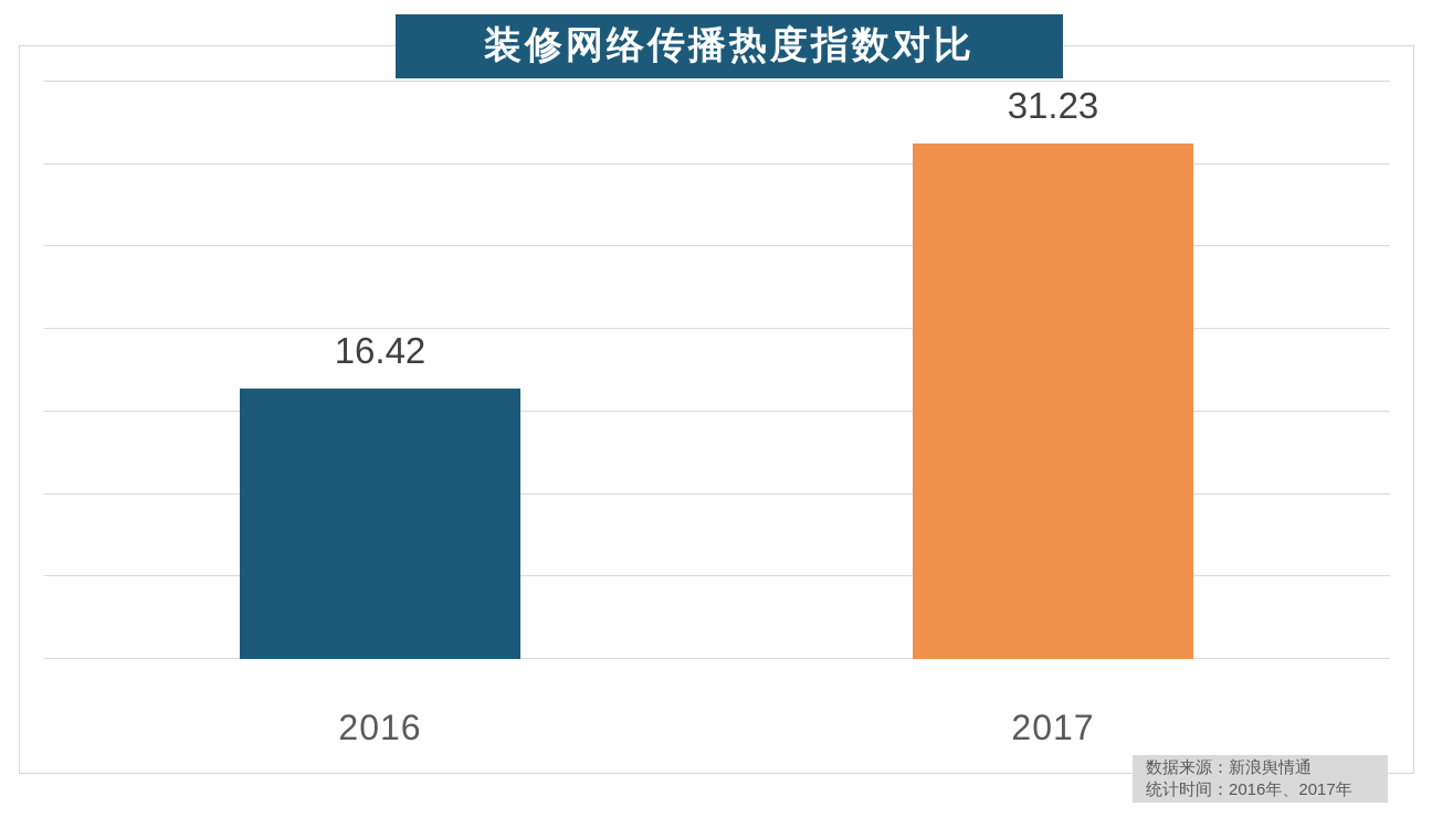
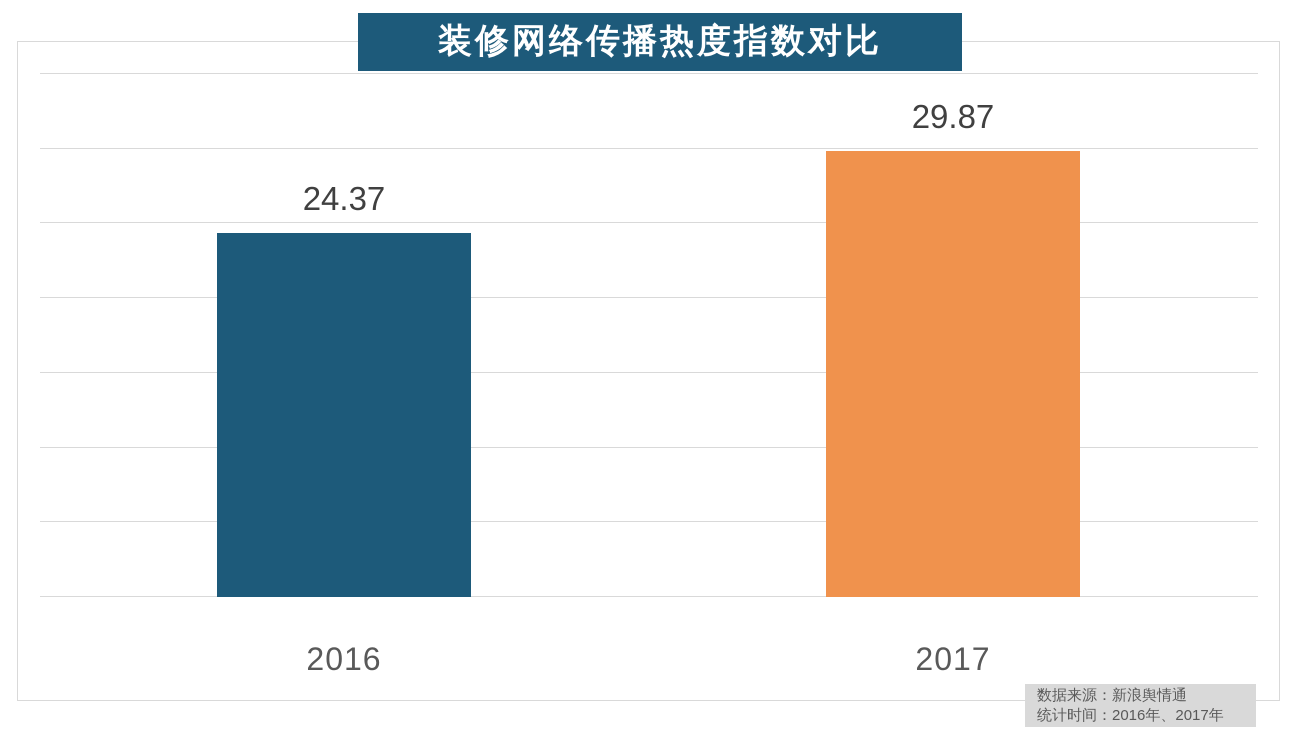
2016: 16.42 -> 24.37
2017: 31.23 -> 29.87
